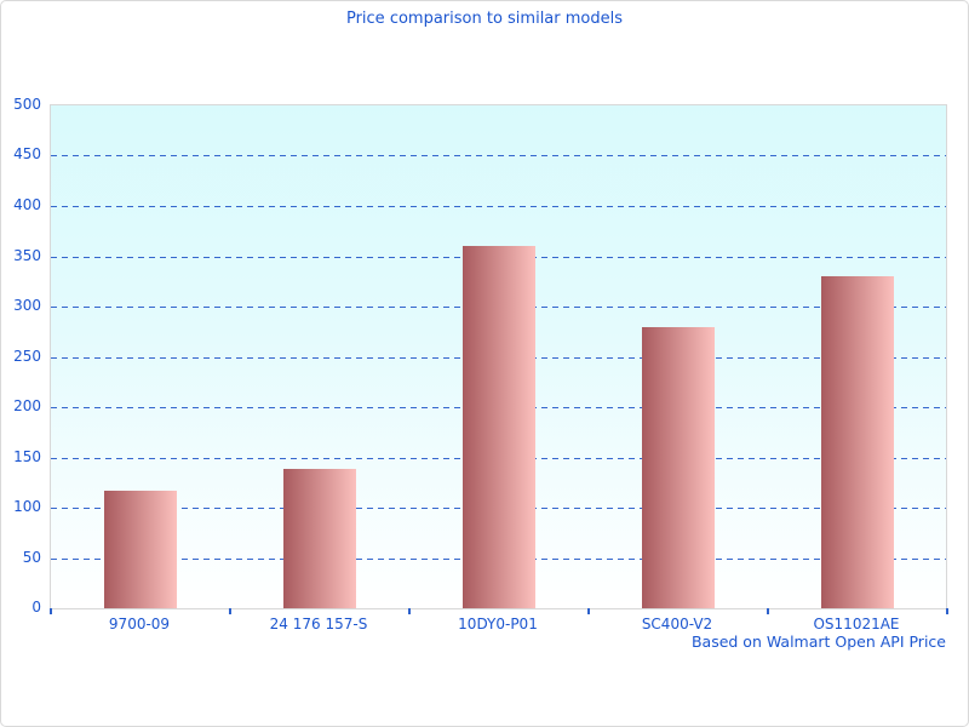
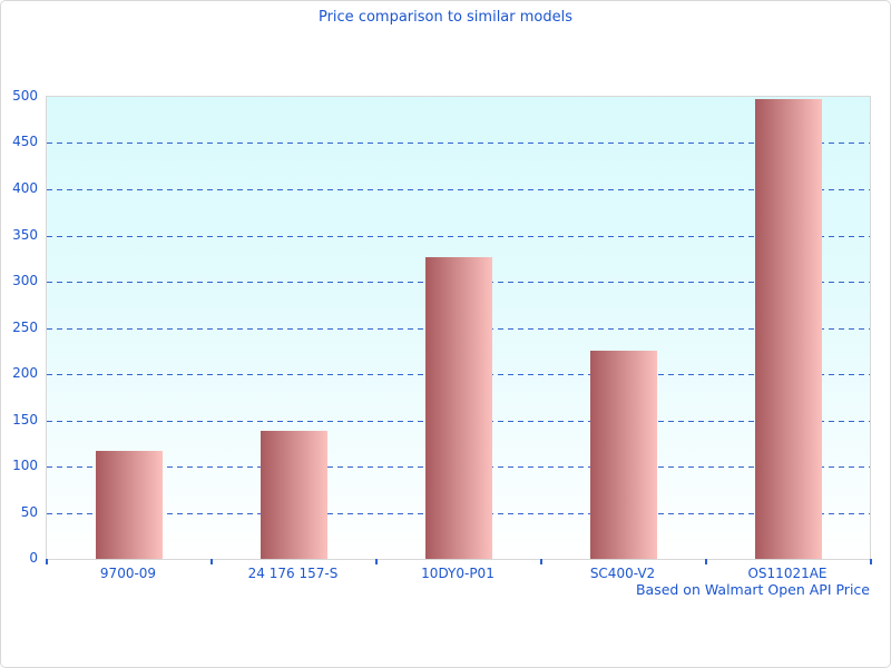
10DY0-P01: 360 -> 330
SC400-V2: 280 -> 220
OS11021AE: 330 -> 500
